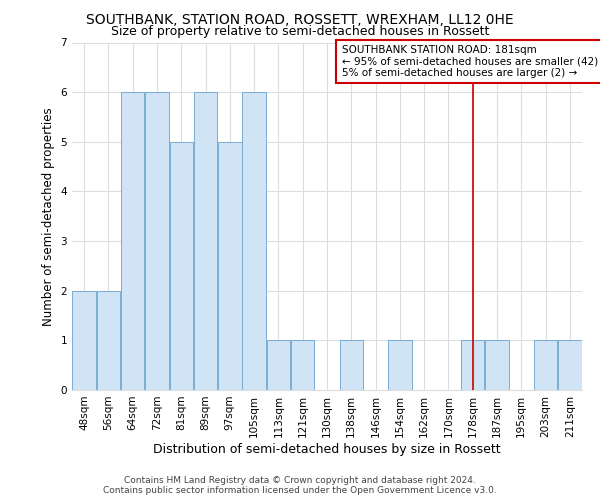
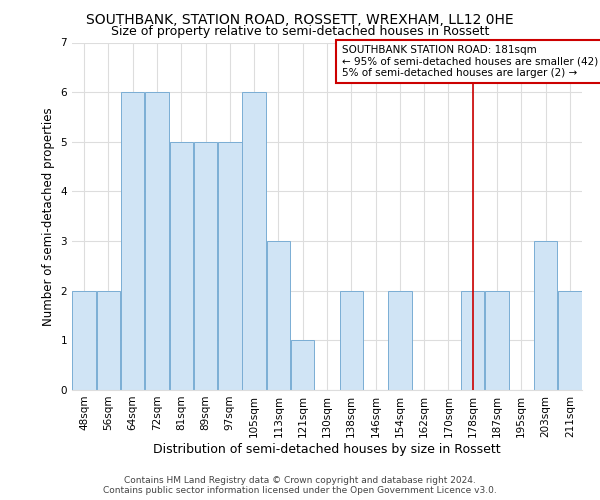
89sqm: 6 -> 5
113sqm: 1 -> 3
138sqm: 1 -> 2
154sqm: 1 -> 2
178sqm: 1 -> 2
187sqm: 1 -> 2
203sqm: 1 -> 3
211sqm: 1 -> 2
